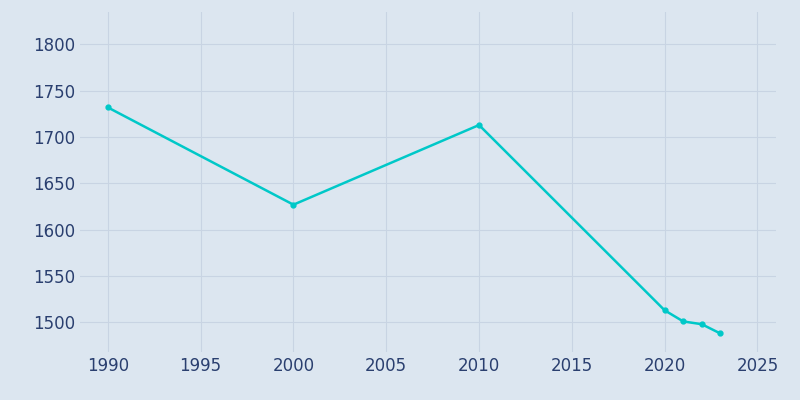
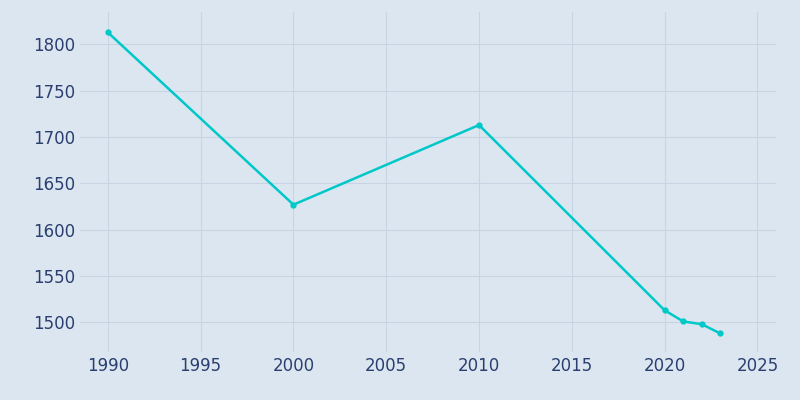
1990: 1732 -> 1813
